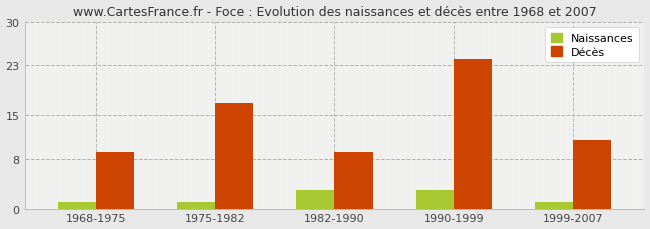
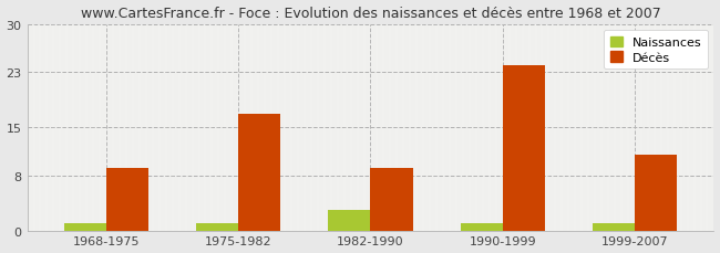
Naissances/1990-1999: 3 -> 1
